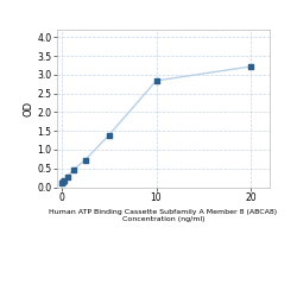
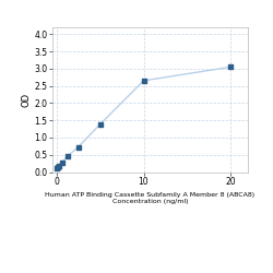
10: 2.84 -> 2.65
20: 3.22 -> 3.05
